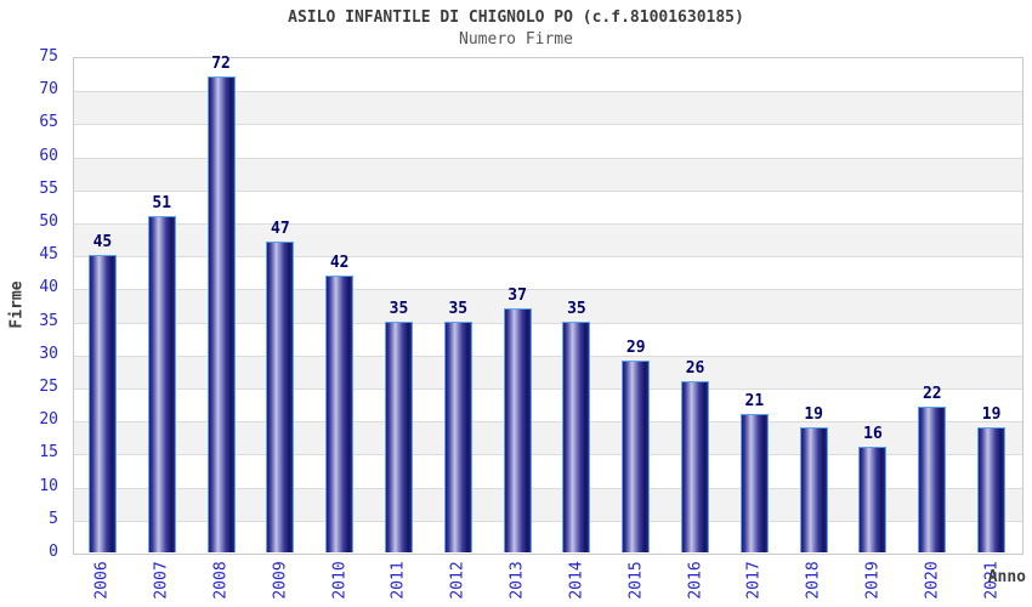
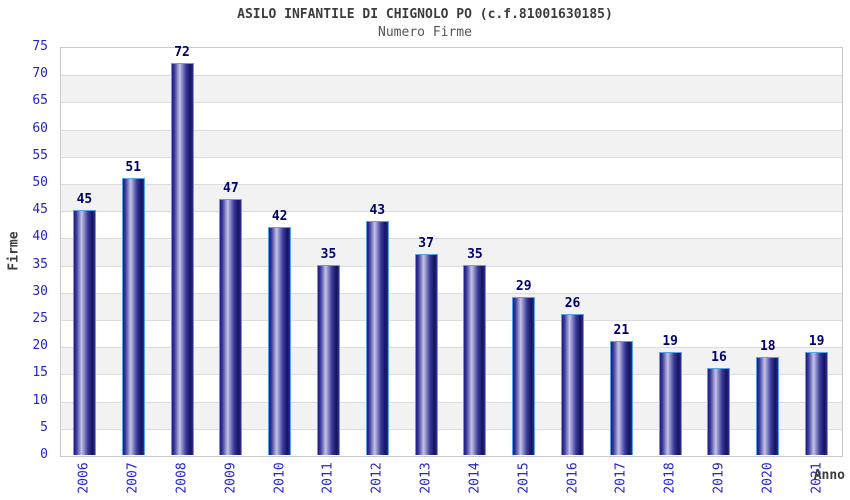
2012: 35 -> 43
2020: 22 -> 18
